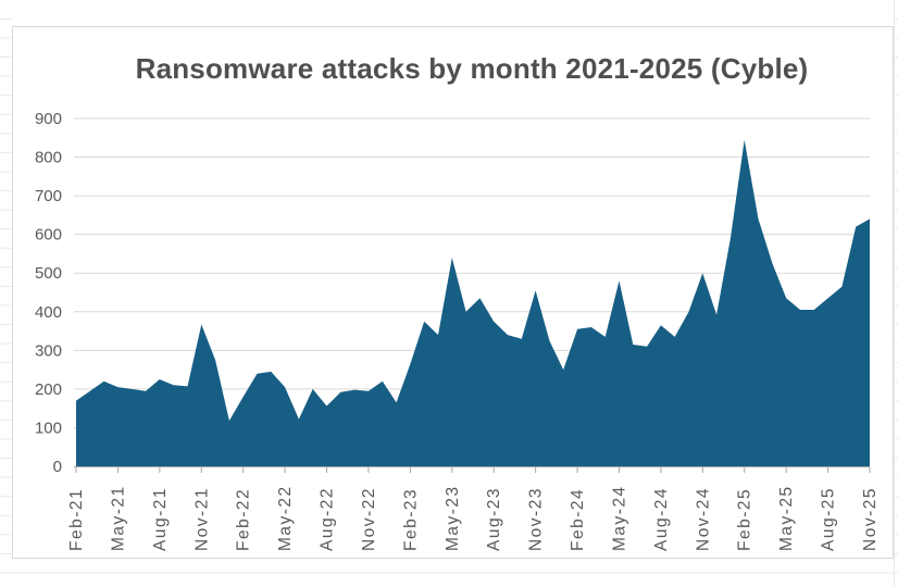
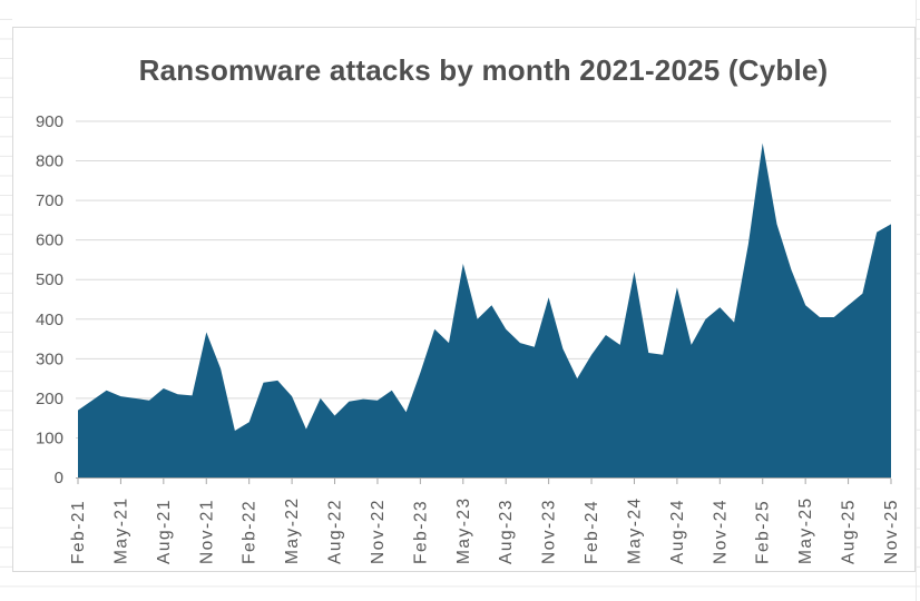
Feb-22: 180 -> 140
Feb-24: 360 -> 310
May-24: 480 -> 520
Aug-24: 360 -> 480
Nov-24: 500 -> 430
